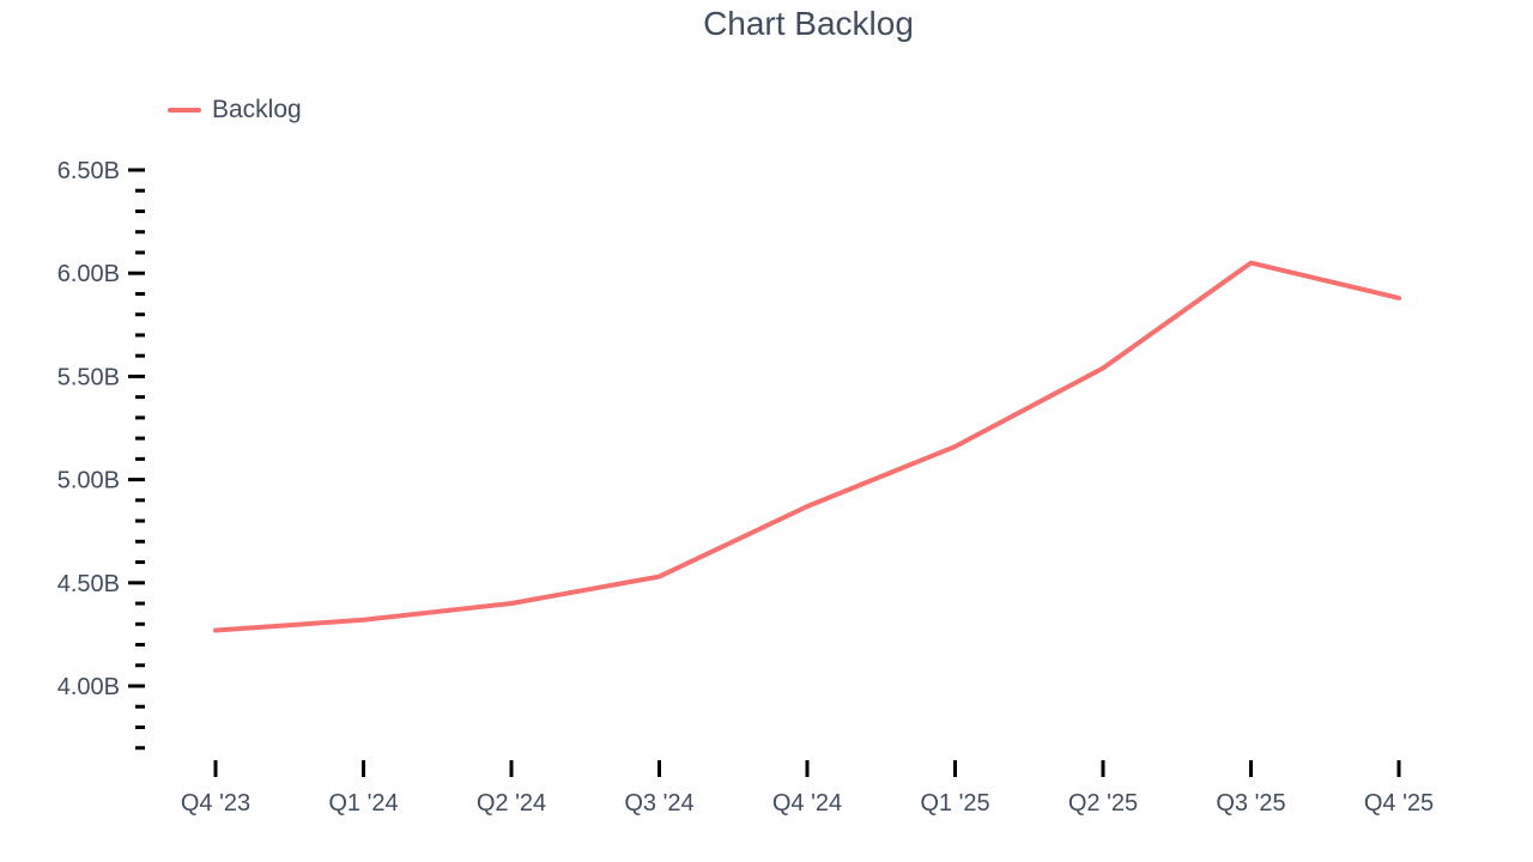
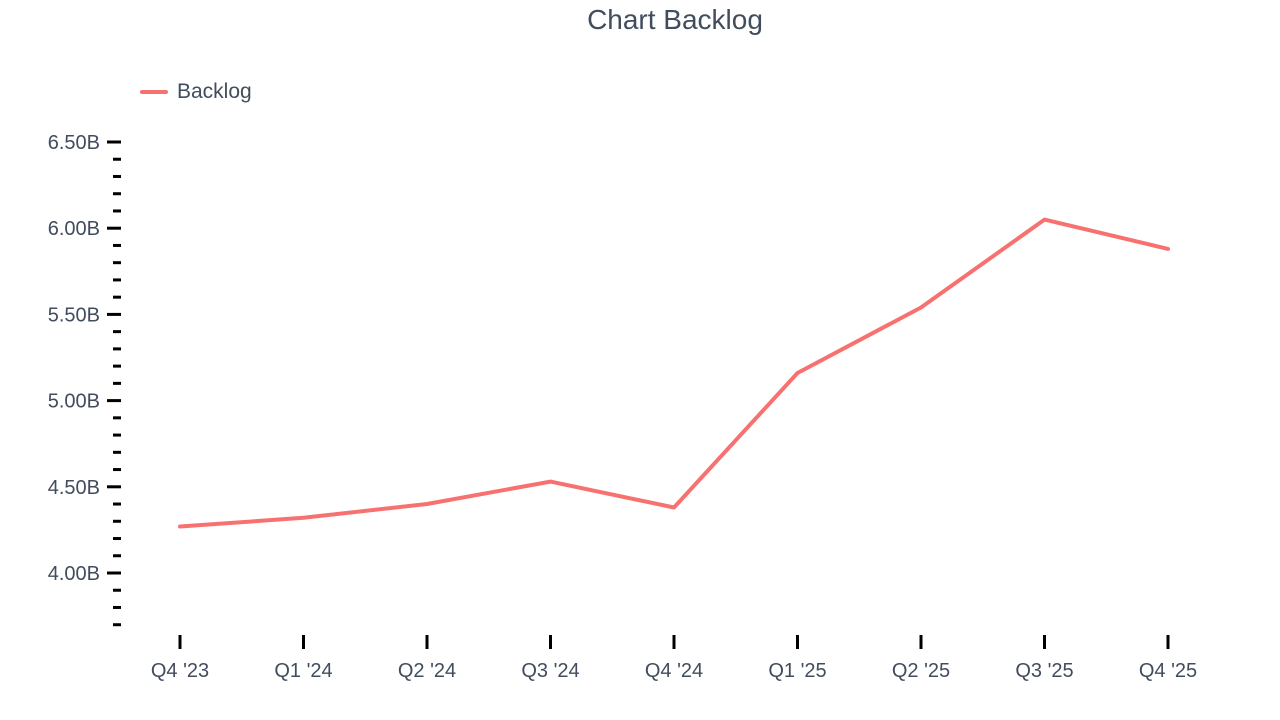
Q4 '24: 4.87B -> 4.38B
